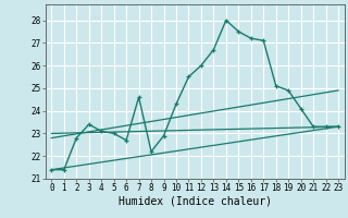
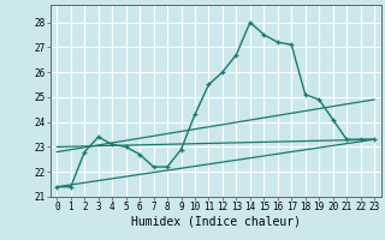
7: 24.6 -> 22.2
